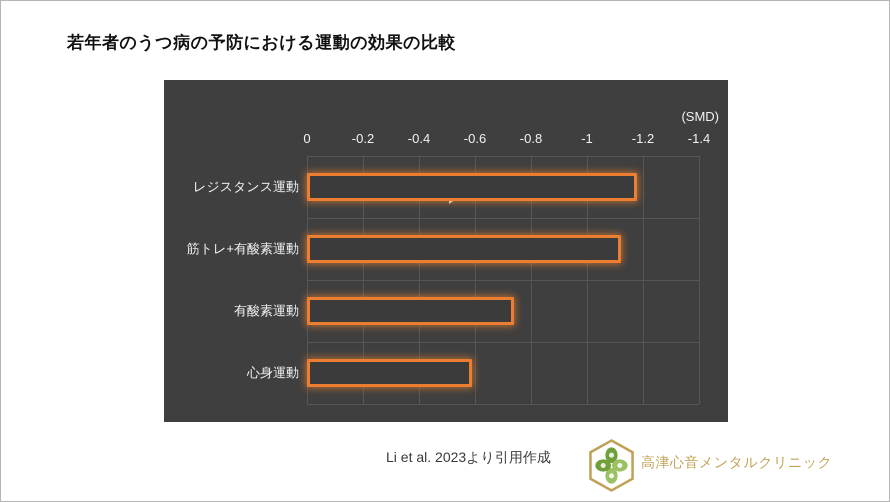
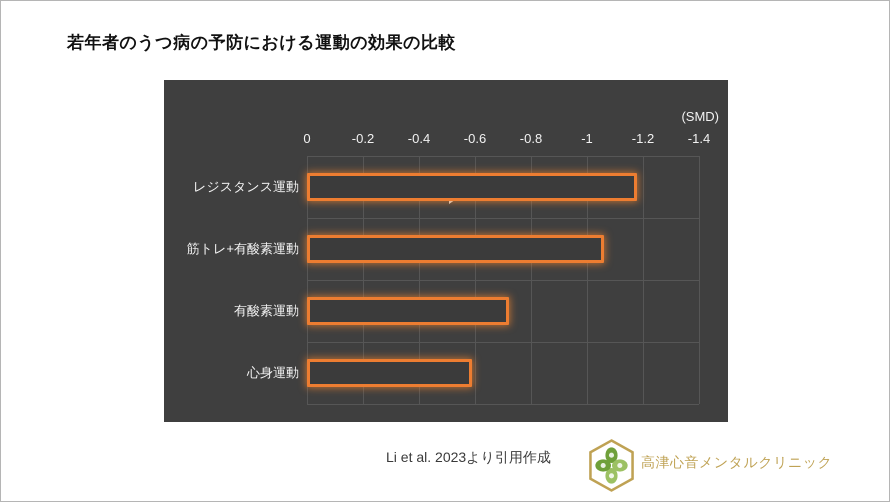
筋トレ+有酸素運動: -1.12 -> -1.06
有酸素運動: -0.74 -> -0.72
